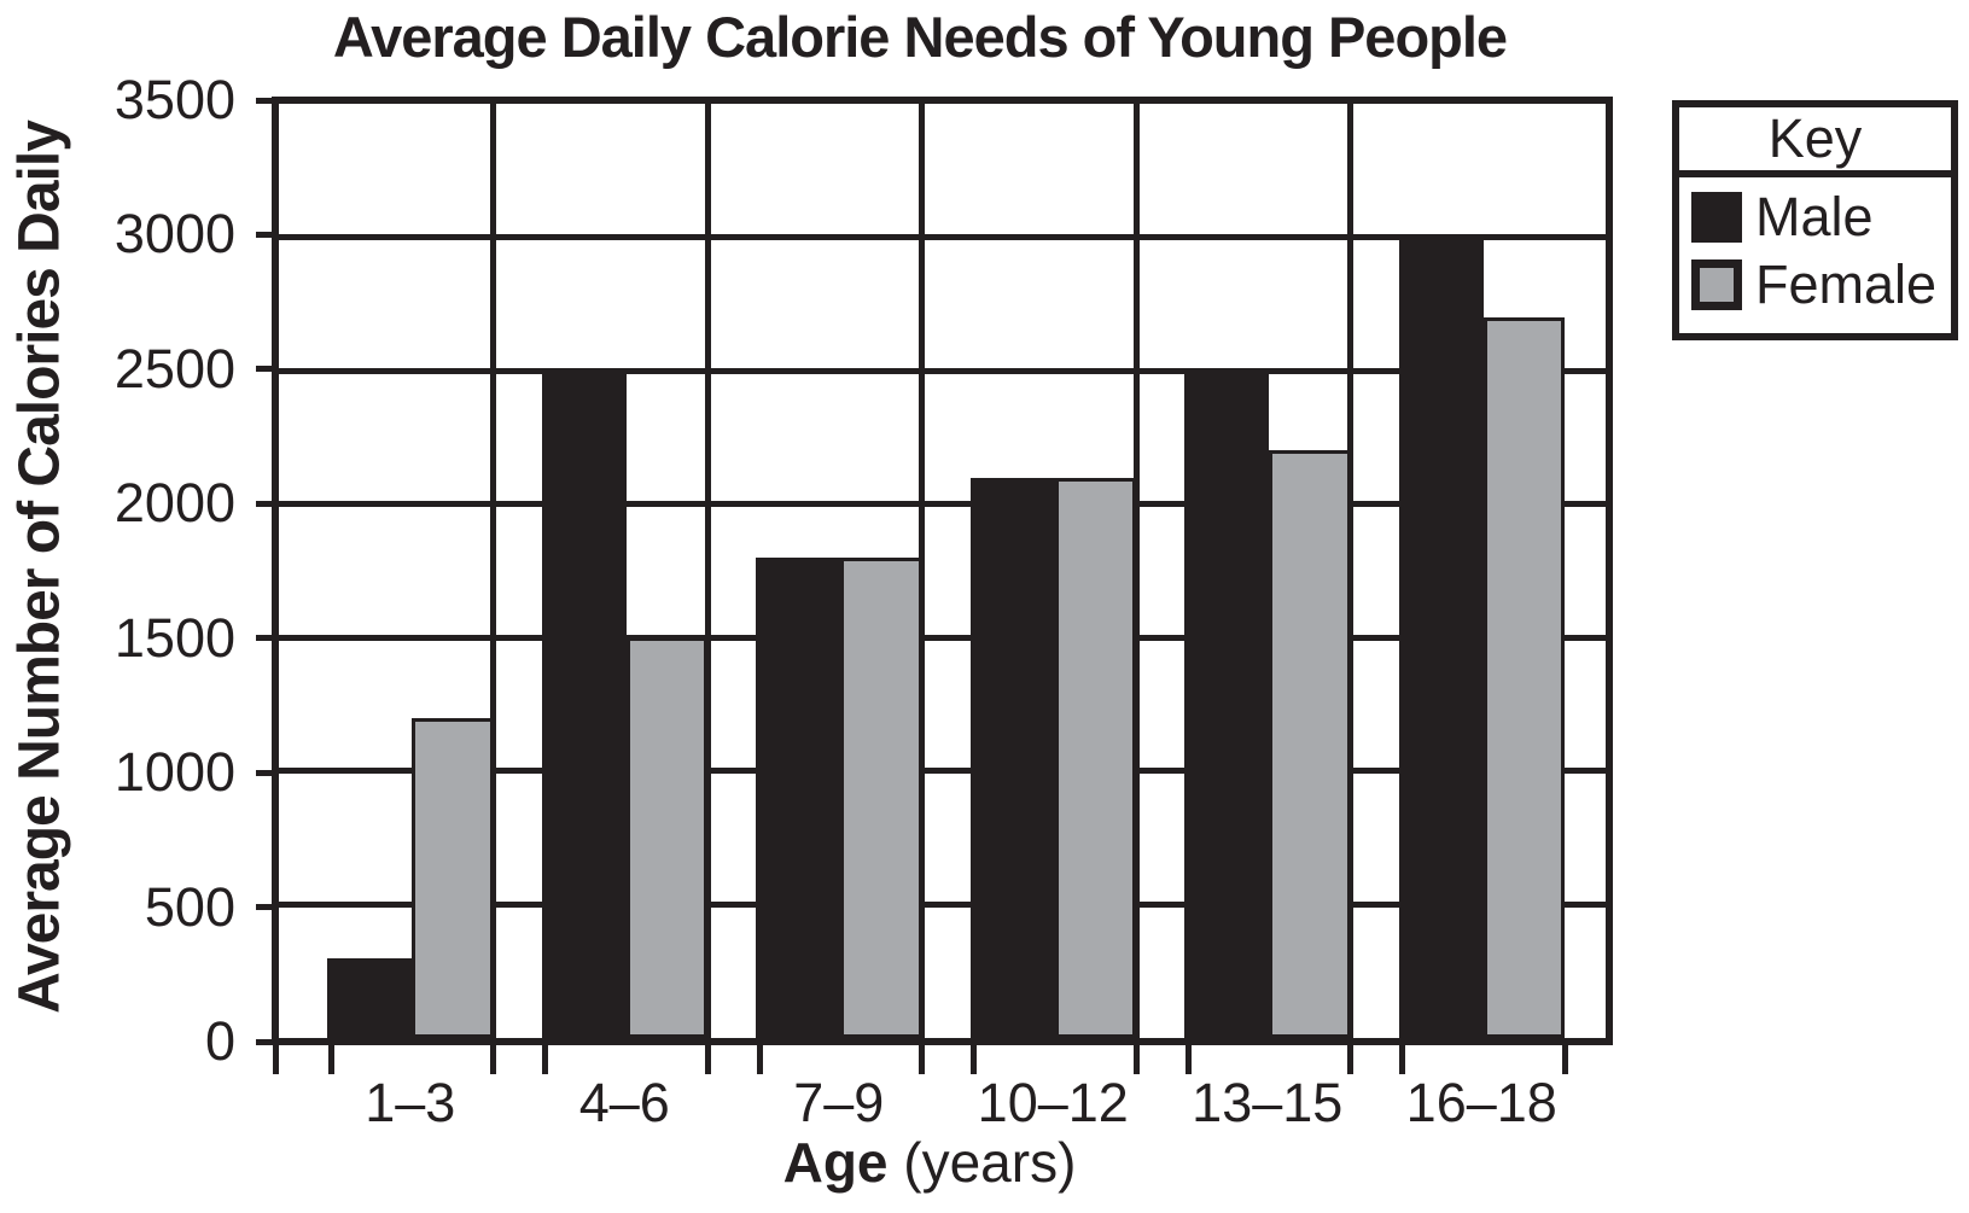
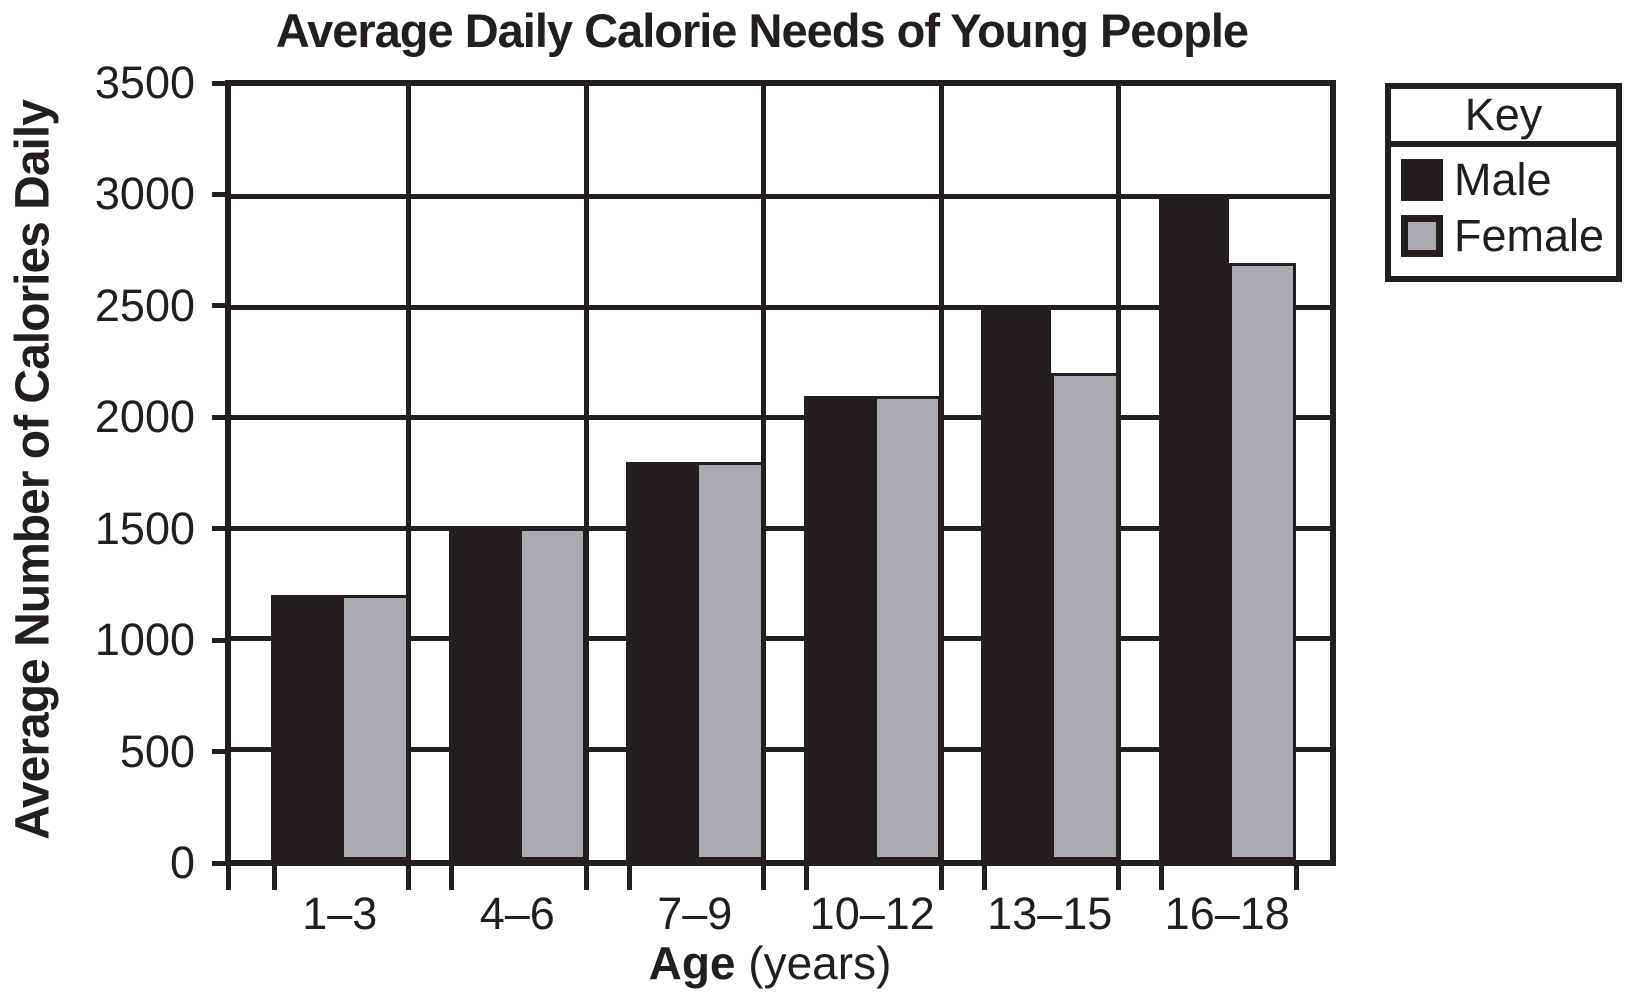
Male/1–3: 300 -> 1200
Male/4–6: 2500 -> 1500
